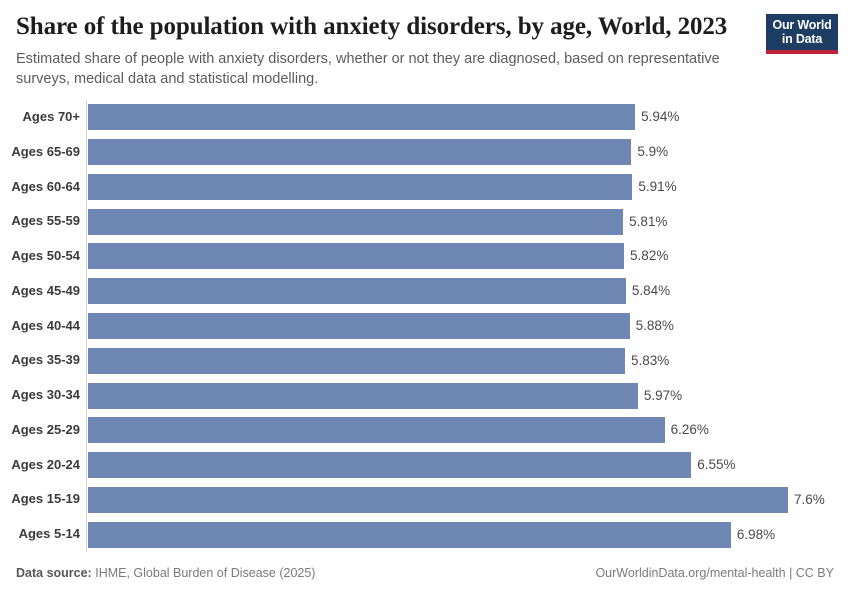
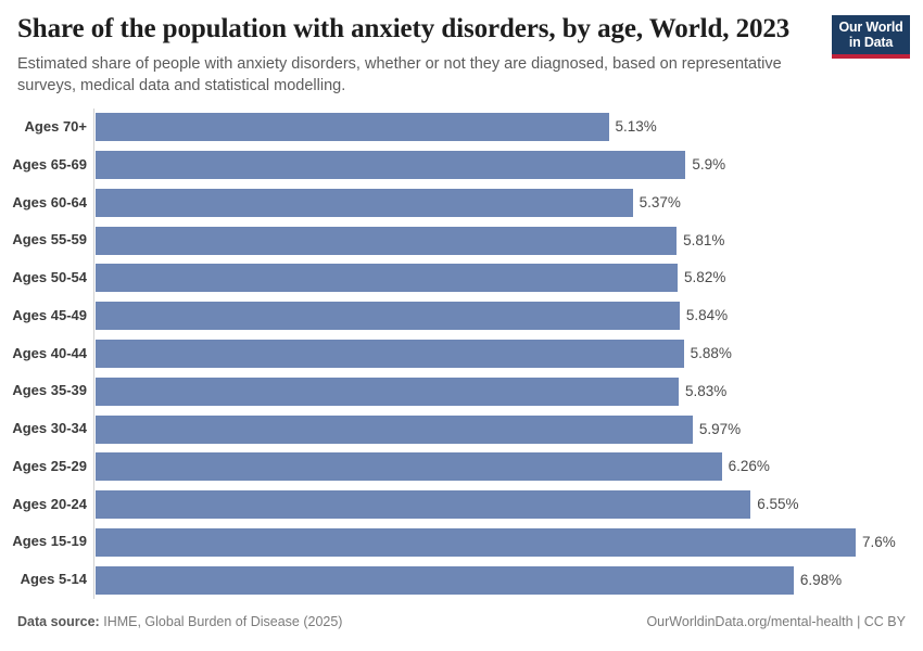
Ages 70+: 5.94% -> 5.13%
Ages 60-64: 5.91% -> 5.37%
